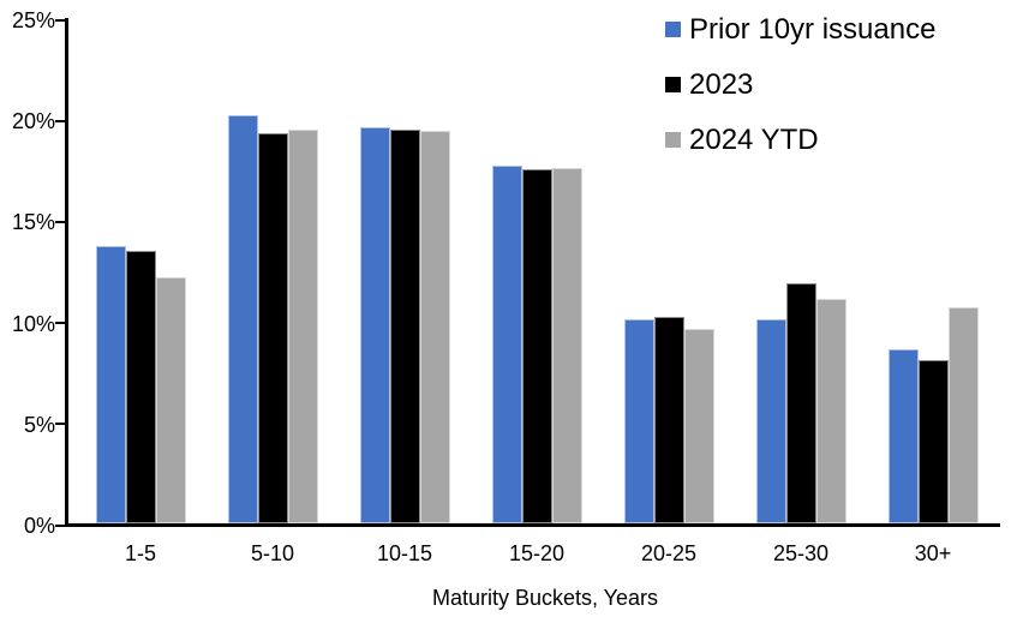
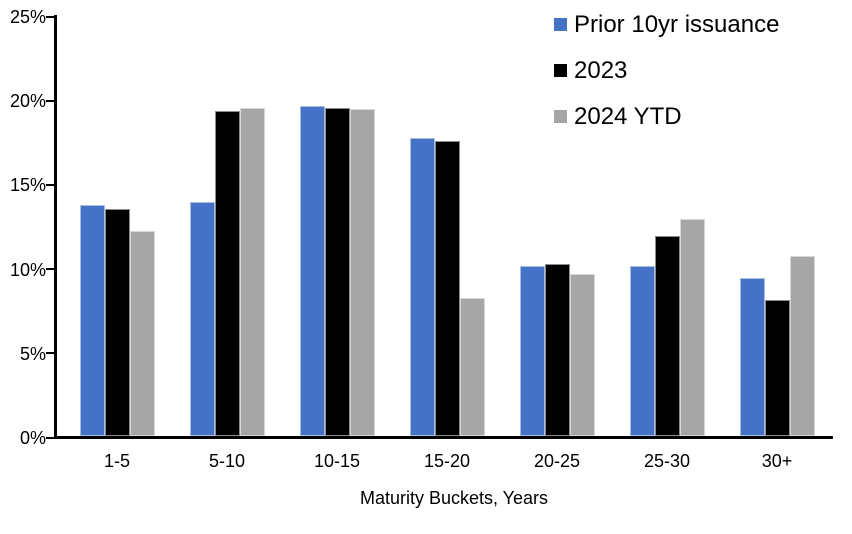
Prior 10yr issuance/5-10: 20.2% -> 13.9%
2024 YTD/15-20: 17.6% -> 8.2%
2024 YTD/25-30: 11.1% -> 12.9%
Prior 10yr issuance/30+: 8.6% -> 9.4%
